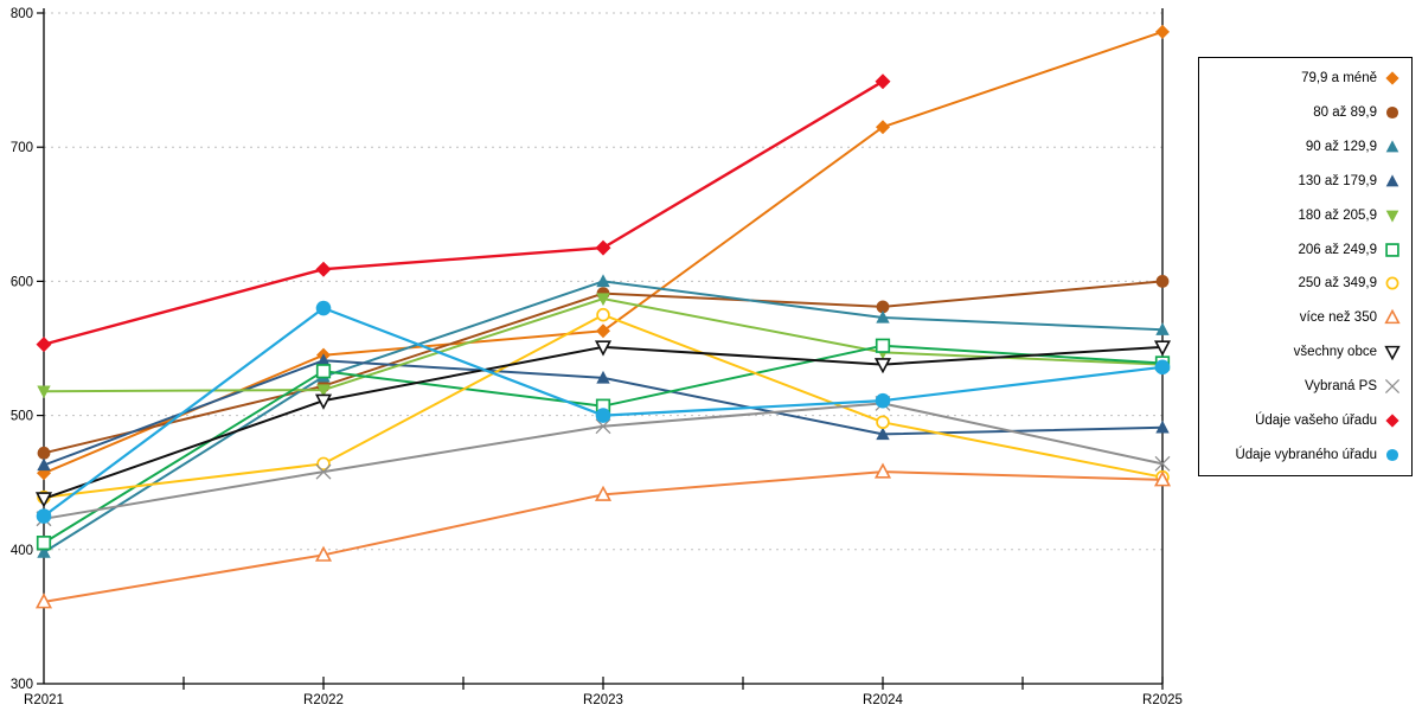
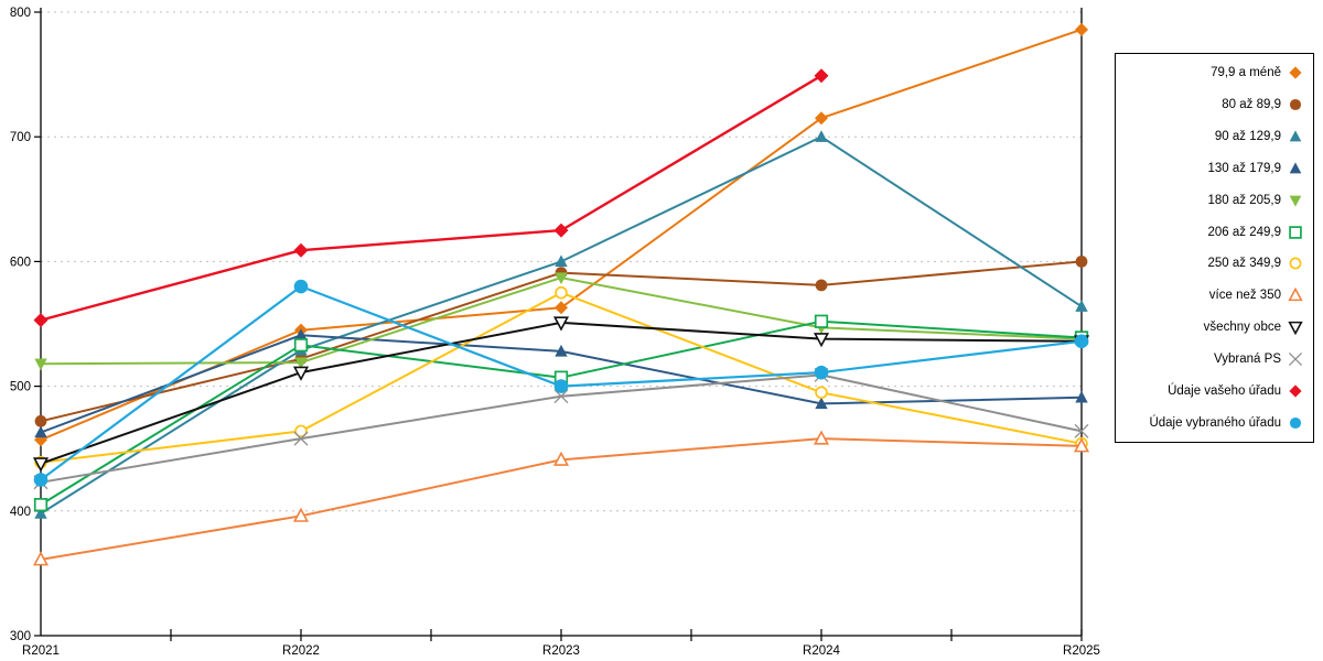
90 až 129,9/R2024: 573 -> 700
všechny obce/R2025: 551 -> 536
